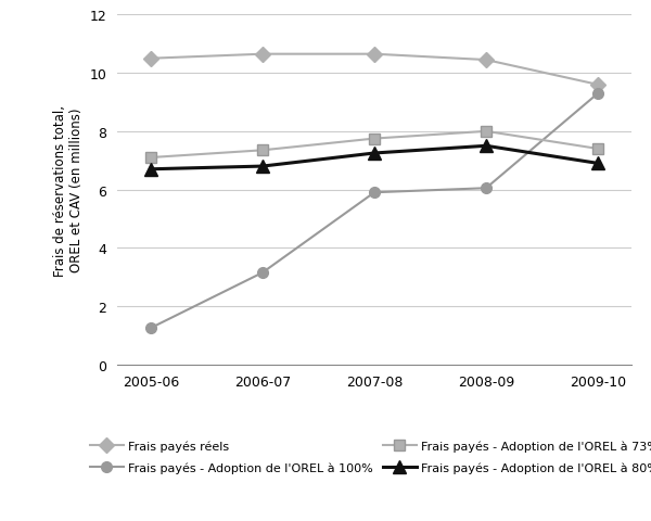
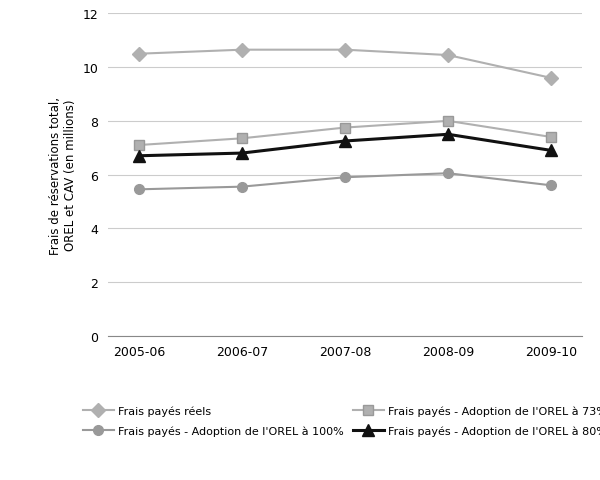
Frais payés - Adoption de l'OREL à 100%/2005-06: 1.25 -> 5.45
Frais payés - Adoption de l'OREL à 100%/2006-07: 3.15 -> 5.55
Frais payés - Adoption de l'OREL à 100%/2009-10: 9.30 -> 5.60
